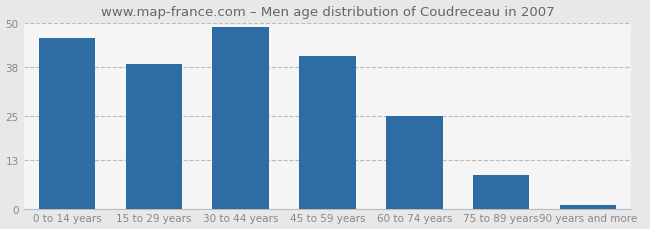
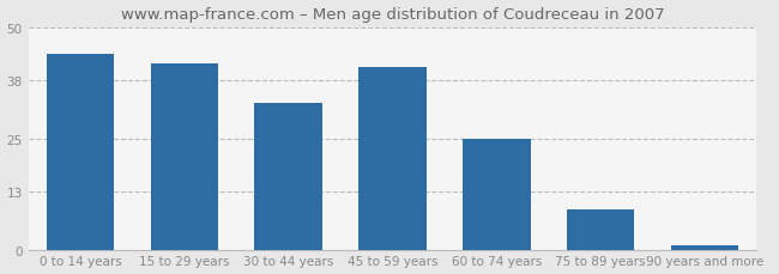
0 to 14 years: 46 -> 44
15 to 29 years: 39 -> 42
30 to 44 years: 49 -> 33
